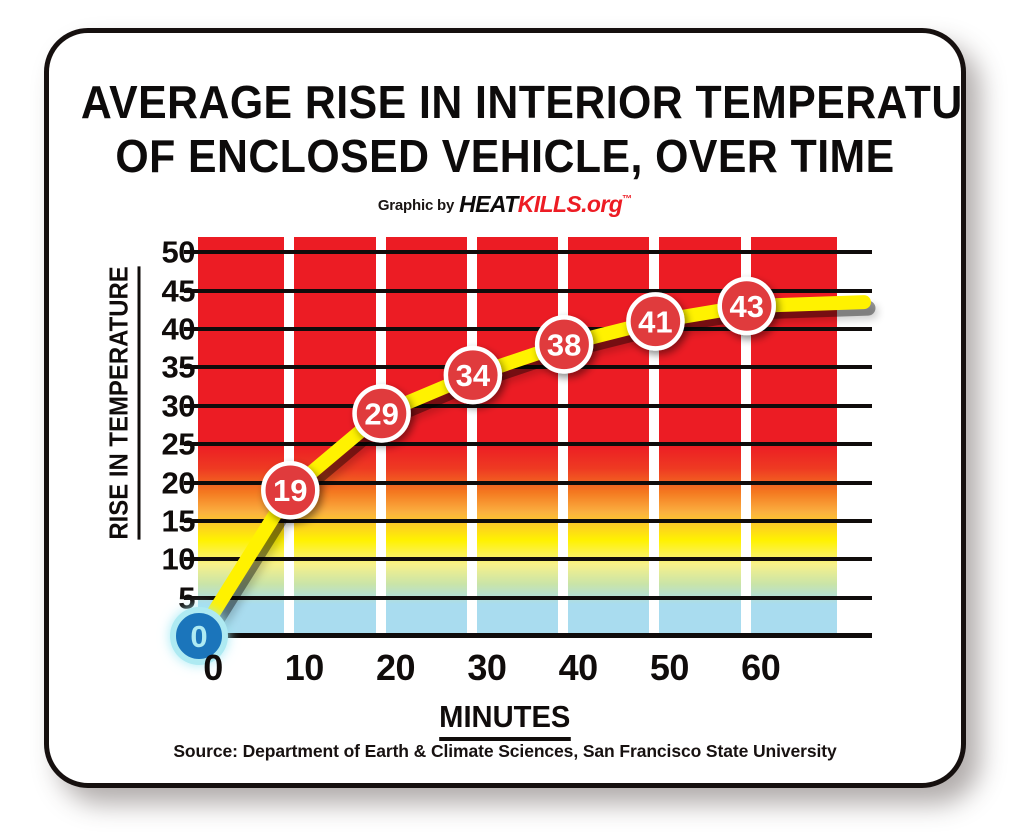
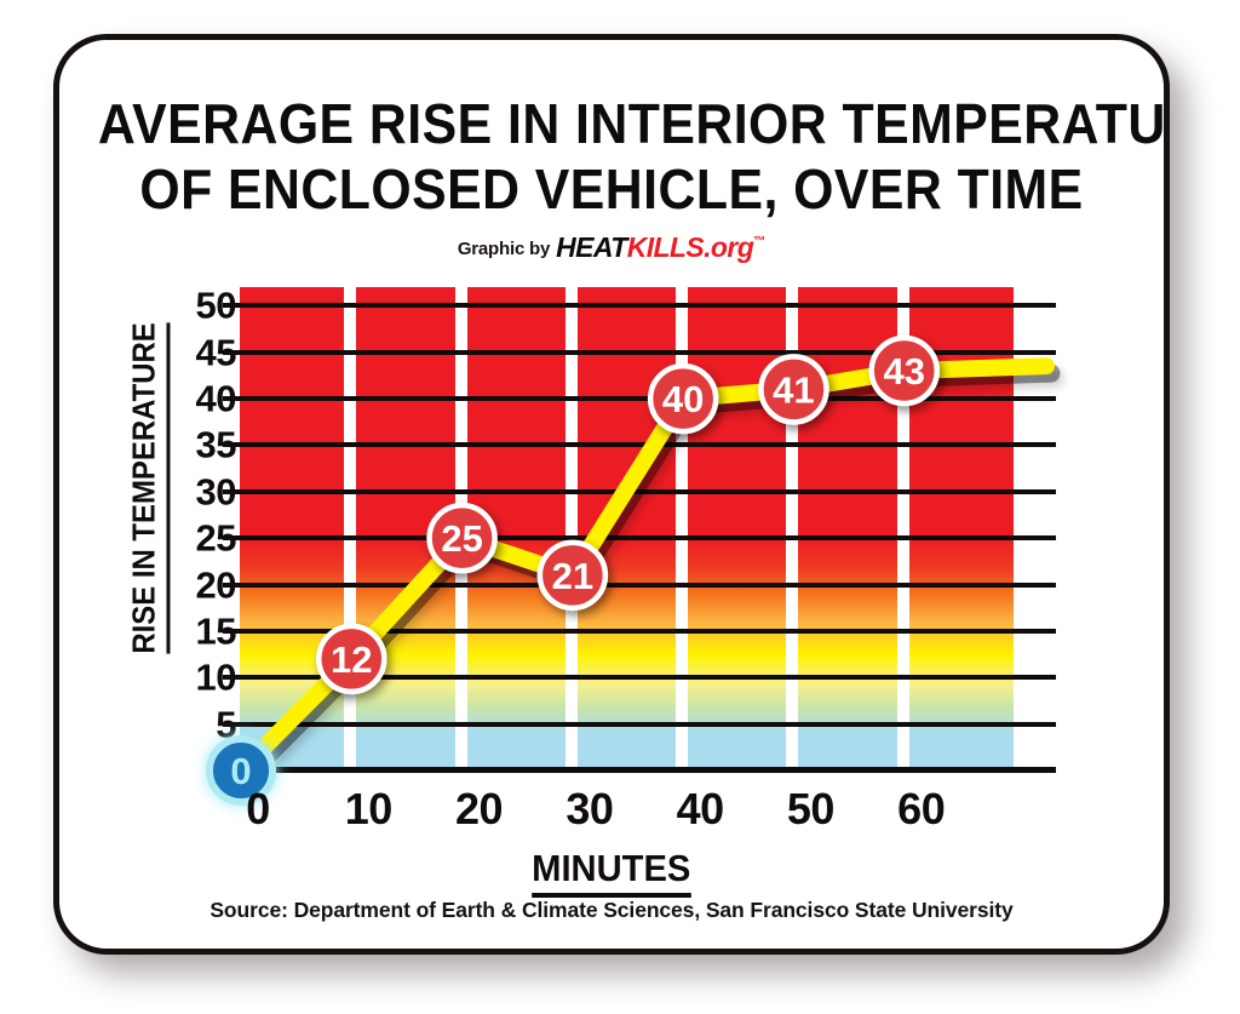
10: 19 -> 12
20: 29 -> 25
30: 34 -> 21
40: 38 -> 40
